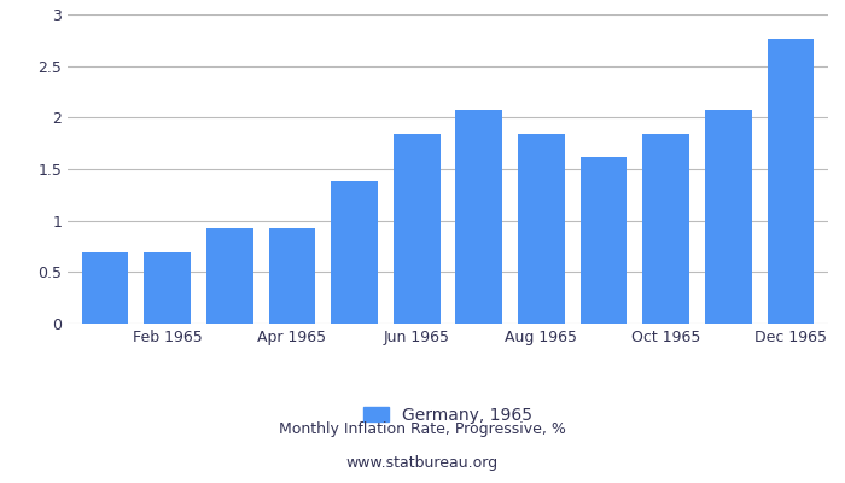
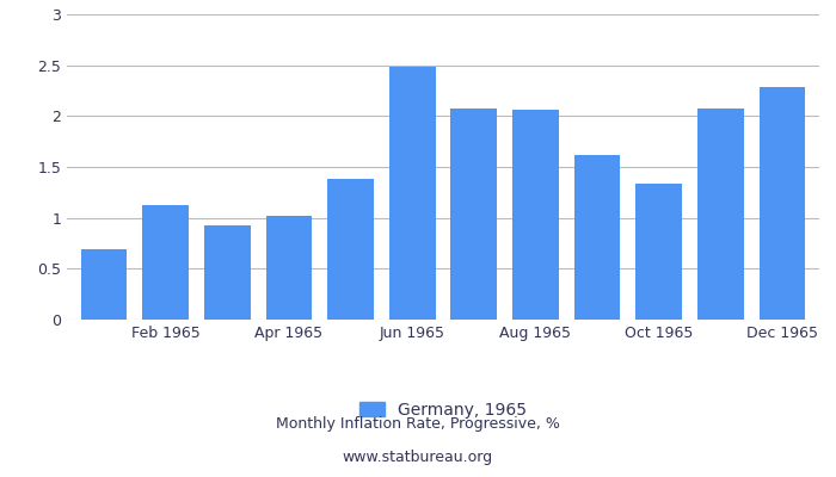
Feb 1965: 0.69 -> 1.12
Apr 1965: 0.93 -> 1.02
Jun 1965: 1.84 -> 2.48
Aug 1965: 1.84 -> 2.06
Oct 1965: 1.84 -> 1.34
Dec 1965: 2.76 -> 2.28
